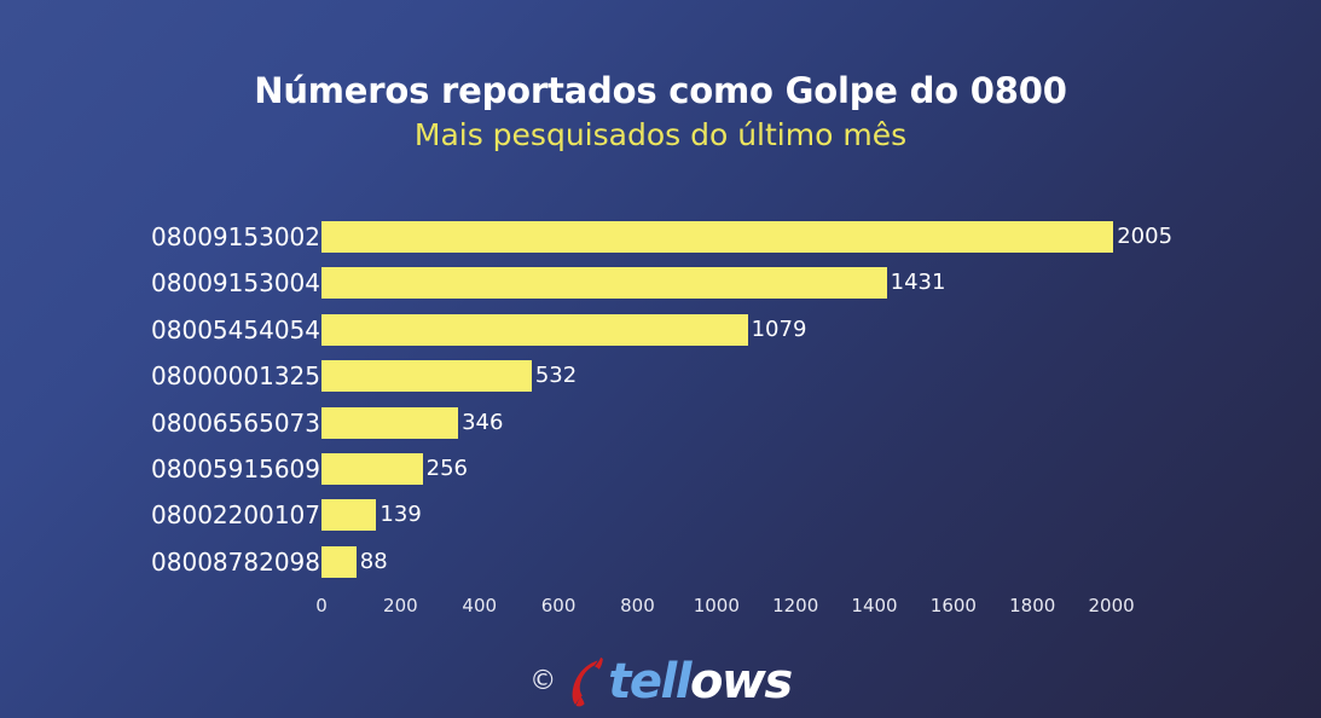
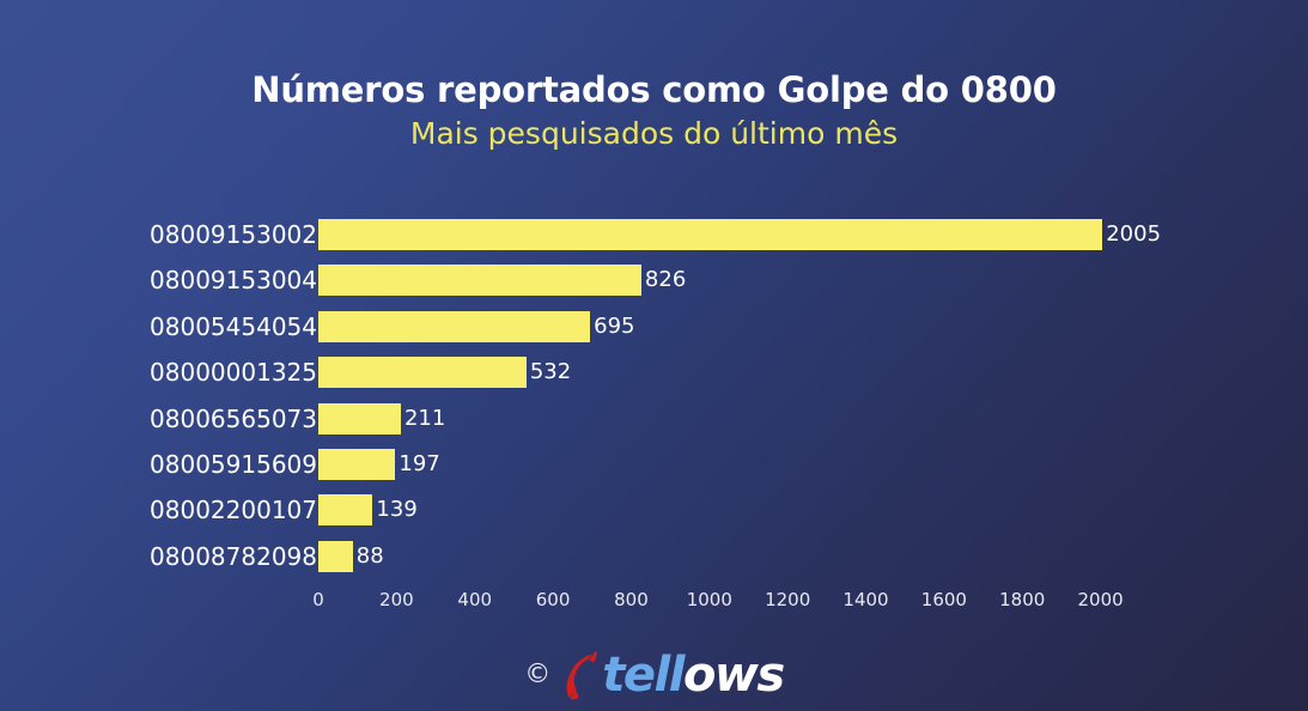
08009153004: 1431 -> 826
08005454054: 1079 -> 695
08006565073: 346 -> 211
08005915609: 256 -> 197
